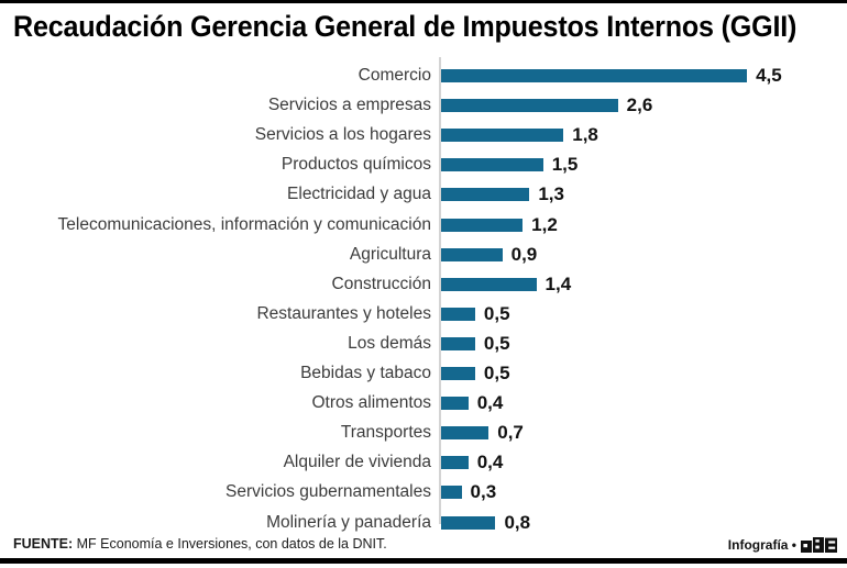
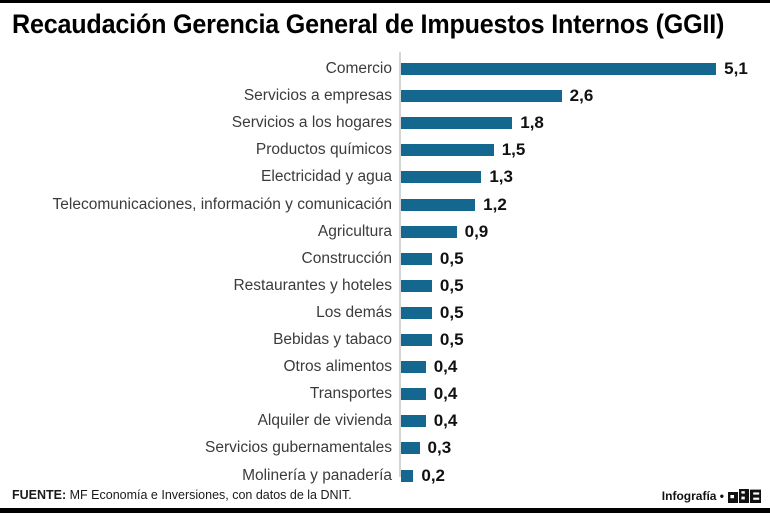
Comercio: 4,5 -> 5,1
Construcción: 1,4 -> 0,5
Transportes: 0,7 -> 0,4
Molinería y panadería: 0,8 -> 0,2
